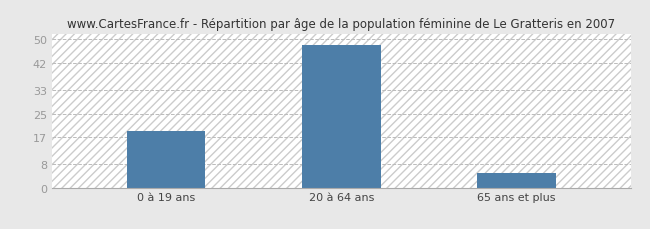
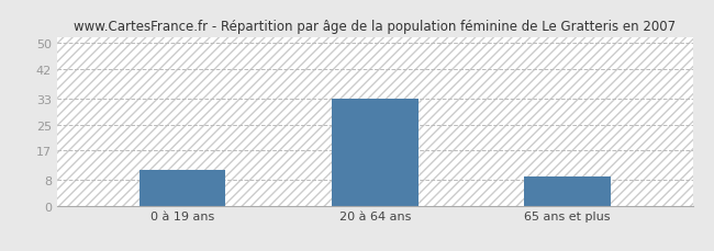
0 à 19 ans: 19 -> 11
20 à 64 ans: 48 -> 33
65 ans et plus: 5 -> 9
